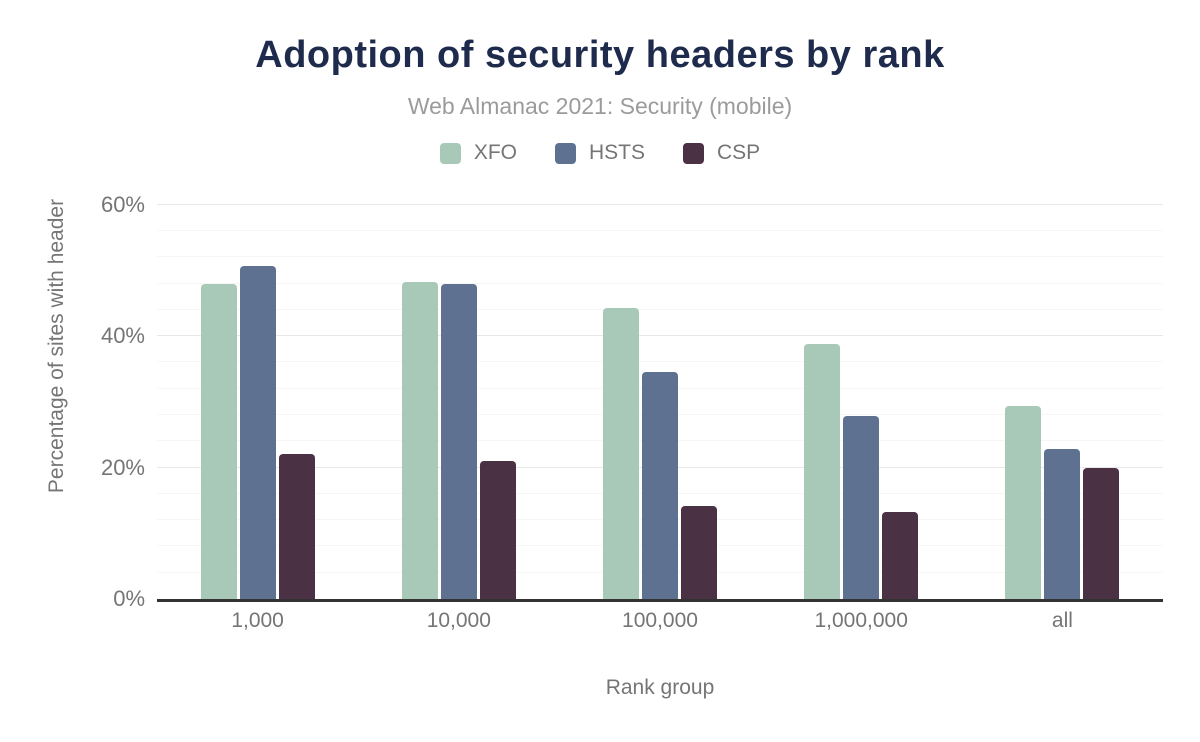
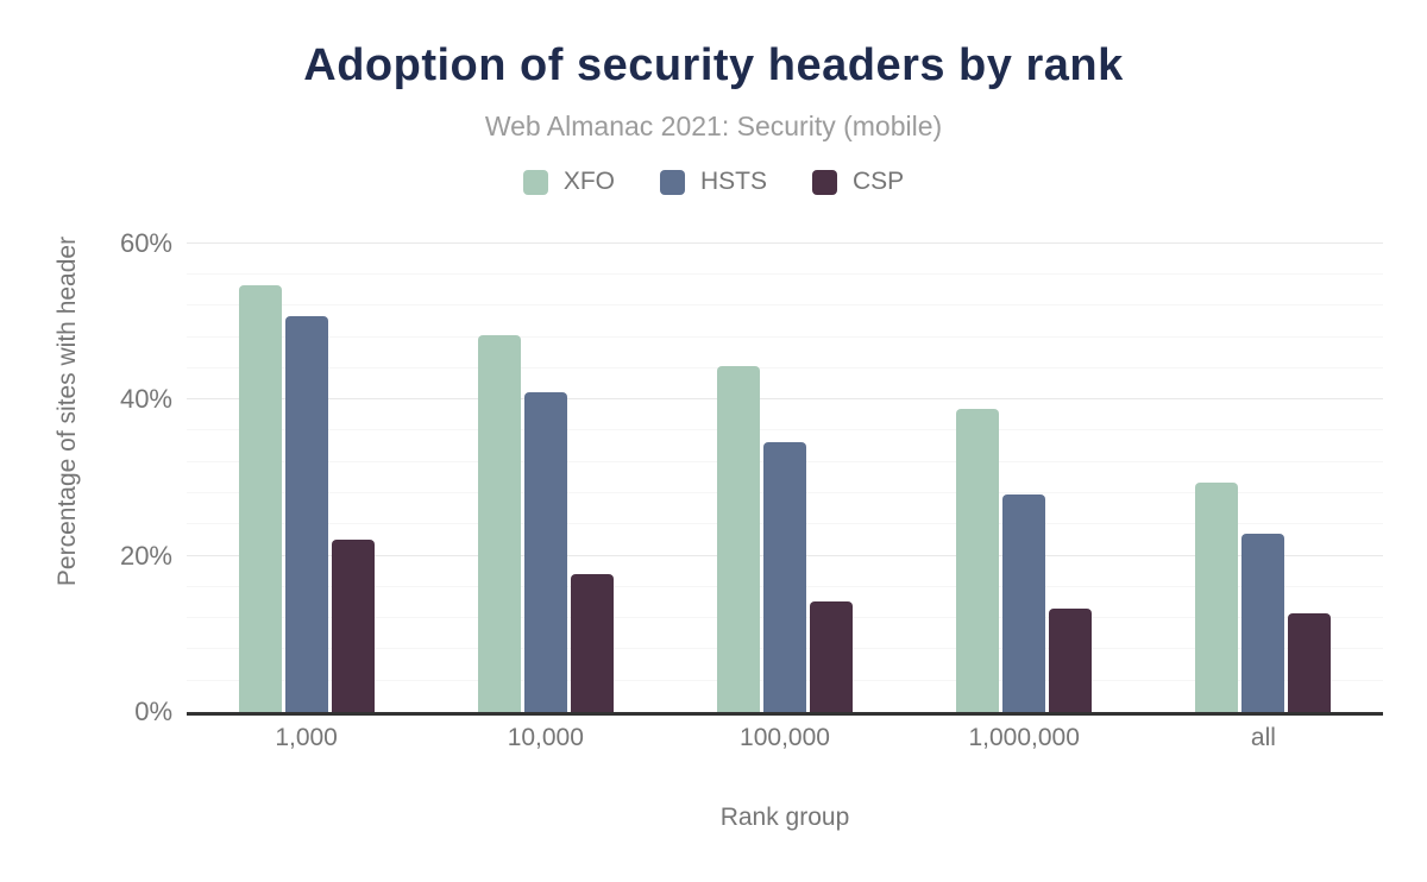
XFO/1,000: 48% -> 55%
HSTS/10,000: 48% -> 41%
CSP/10,000: 21% -> 18%
CSP/all: 20% -> 13%
